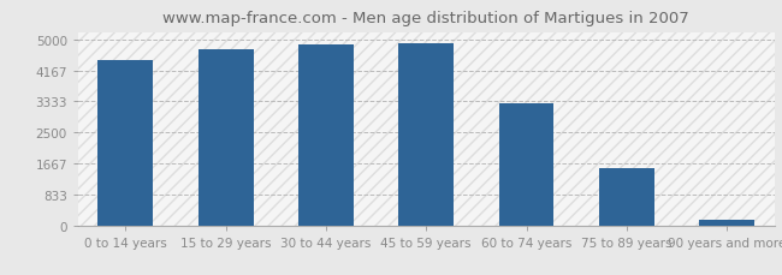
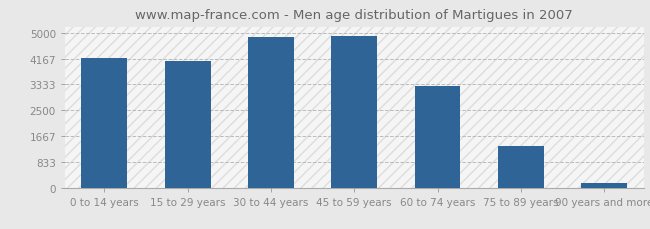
0 to 14 years: 4450 -> 4200
15 to 29 years: 4750 -> 4080
75 to 89 years: 1550 -> 1340
